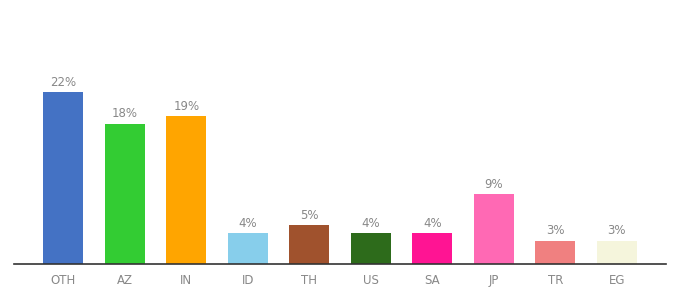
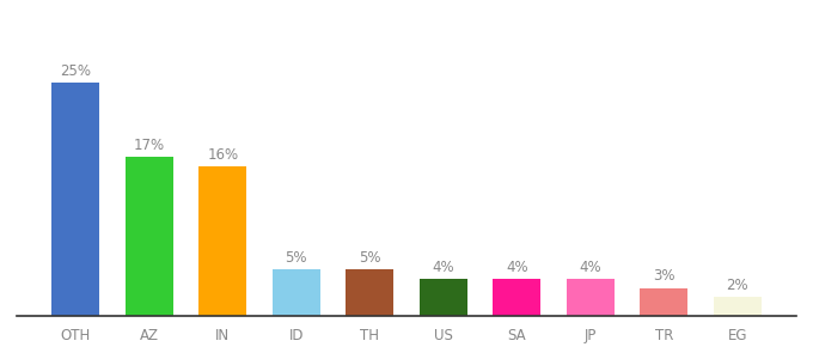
OTH: 22% -> 25%
AZ: 18% -> 17%
IN: 19% -> 16%
ID: 4% -> 5%
JP: 9% -> 4%
EG: 3% -> 2%
